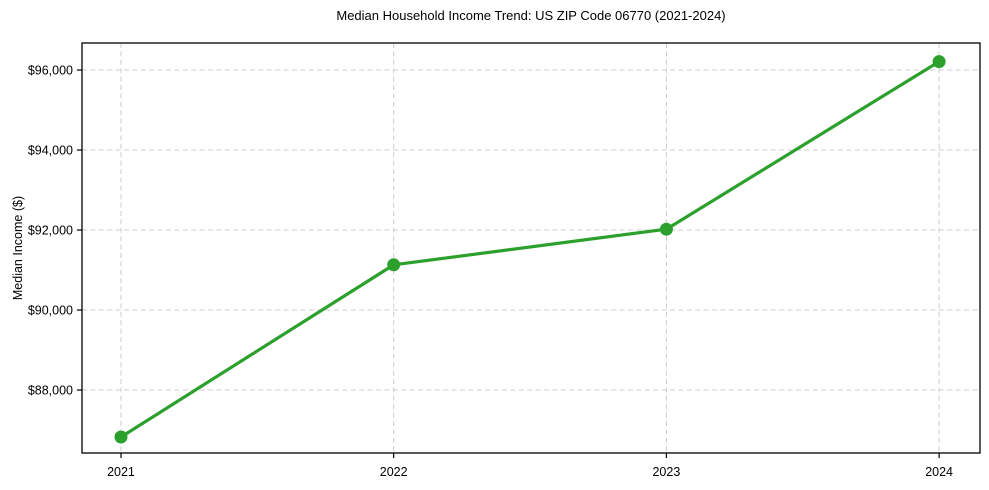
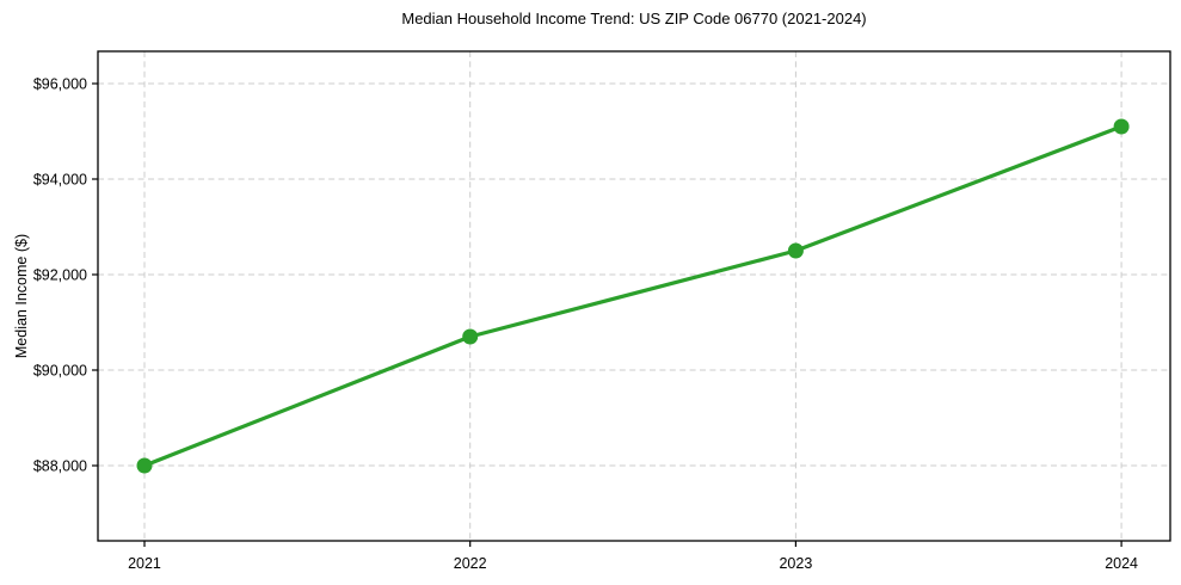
2021: $86800 -> $88000
2022: $91100 -> $90700
2023: $92000 -> $92500
2024: $96200 -> $95100
